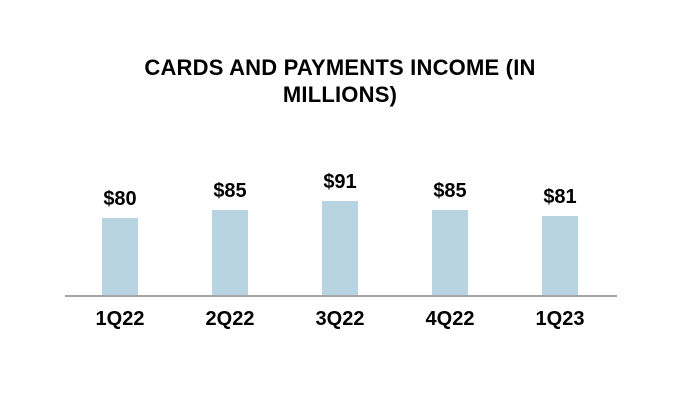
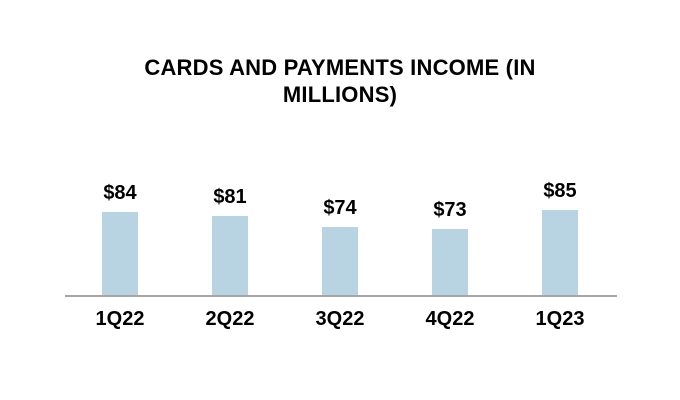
1Q22: $80 -> $84
2Q22: $85 -> $81
3Q22: $91 -> $74
4Q22: $85 -> $73
1Q23: $81 -> $85
